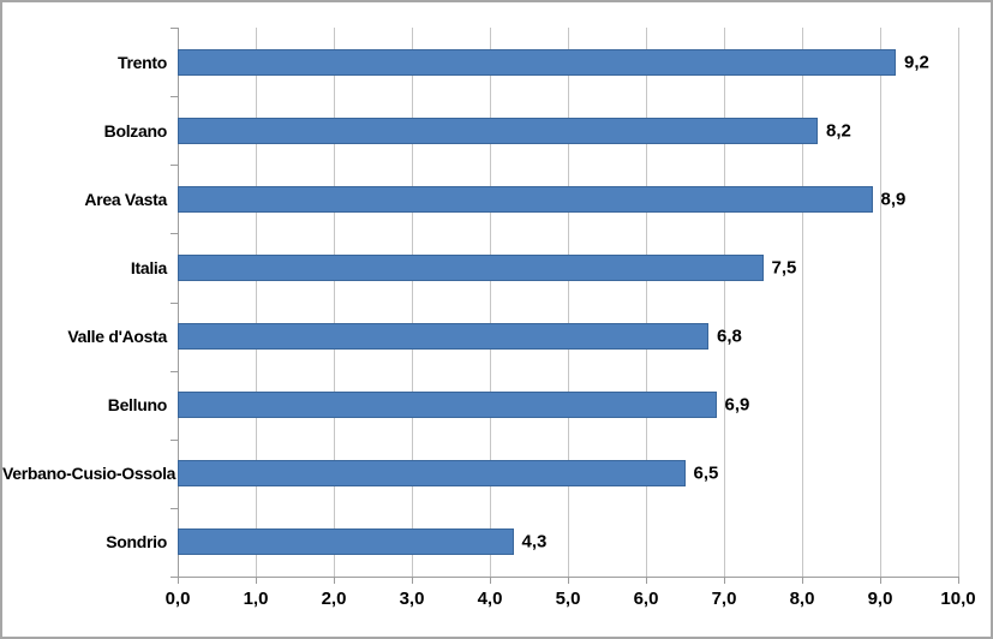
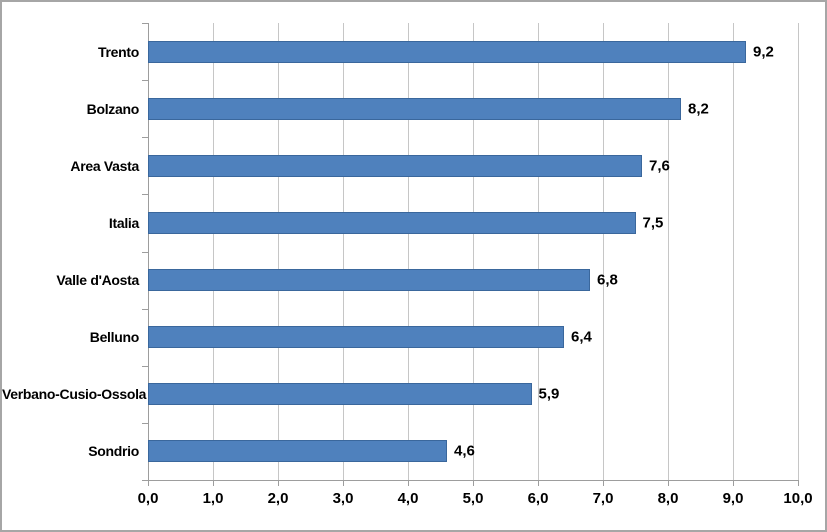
Area Vasta: 8,9 -> 7,6
Belluno: 6,9 -> 6,4
Verbano-Cusio-Ossola: 6,5 -> 5,9
Sondrio: 4,3 -> 4,6
